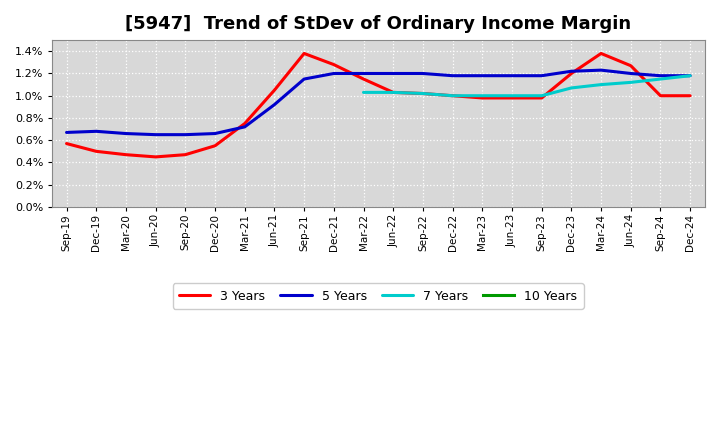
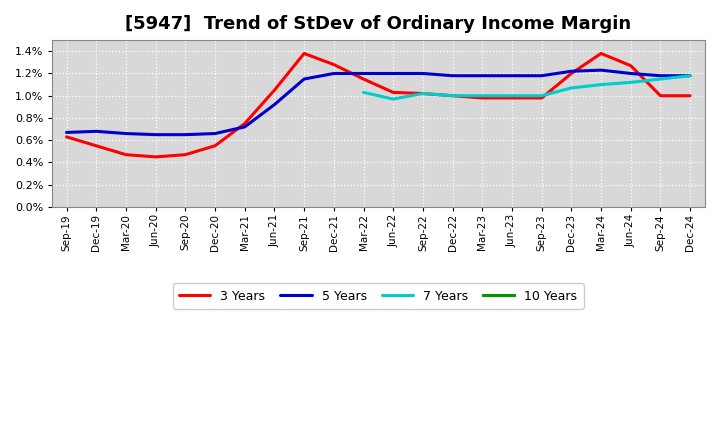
3 Years/Sep-19: 0.57% -> 0.63%
3 Years/Dec-19: 0.50% -> 0.55%
7 Years/Jun-22: 1.03% -> 0.97%
